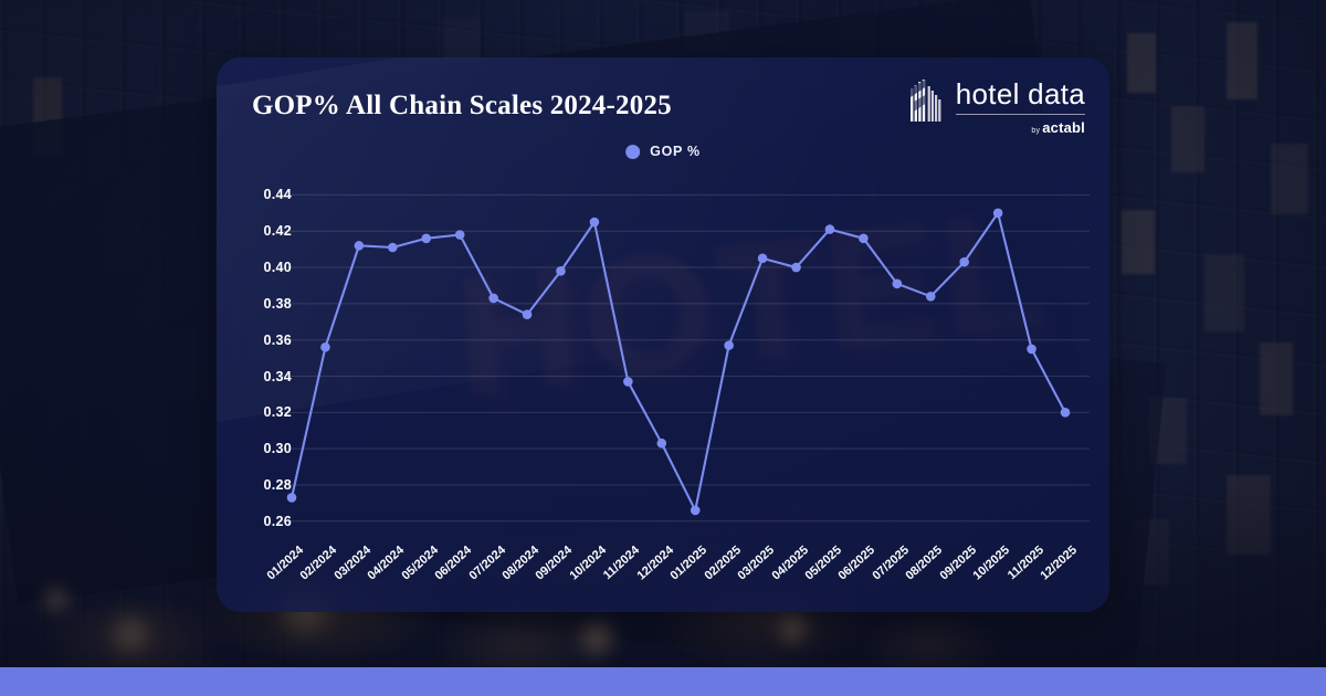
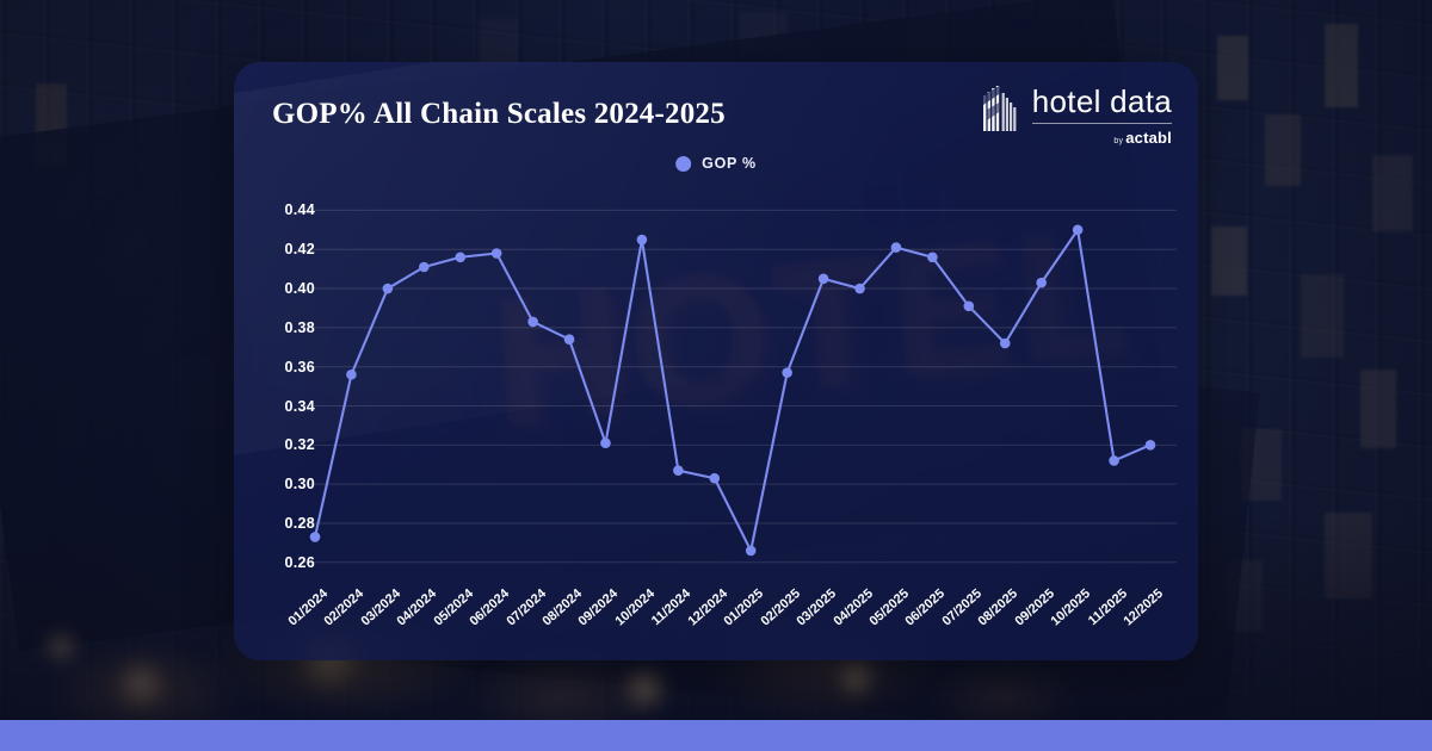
03/2024: 0.412 -> 0.400
09/2024: 0.398 -> 0.321
11/2024: 0.337 -> 0.307
08/2025: 0.384 -> 0.372
11/2025: 0.355 -> 0.312
